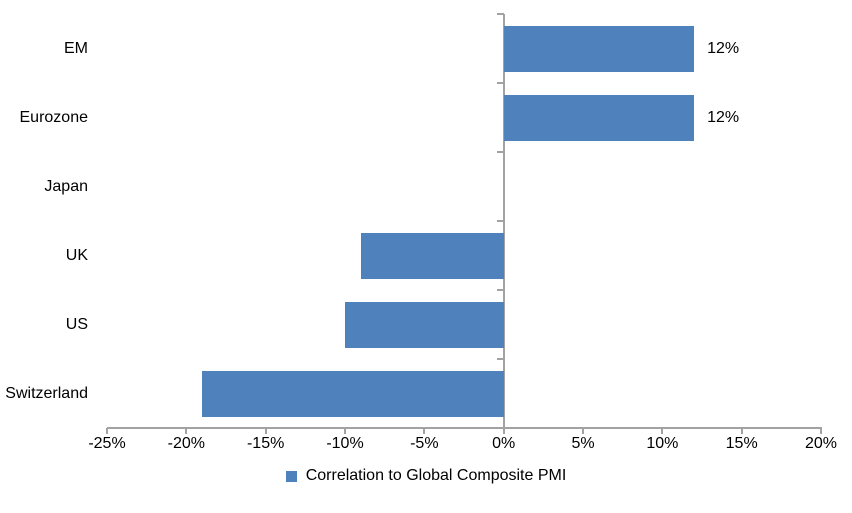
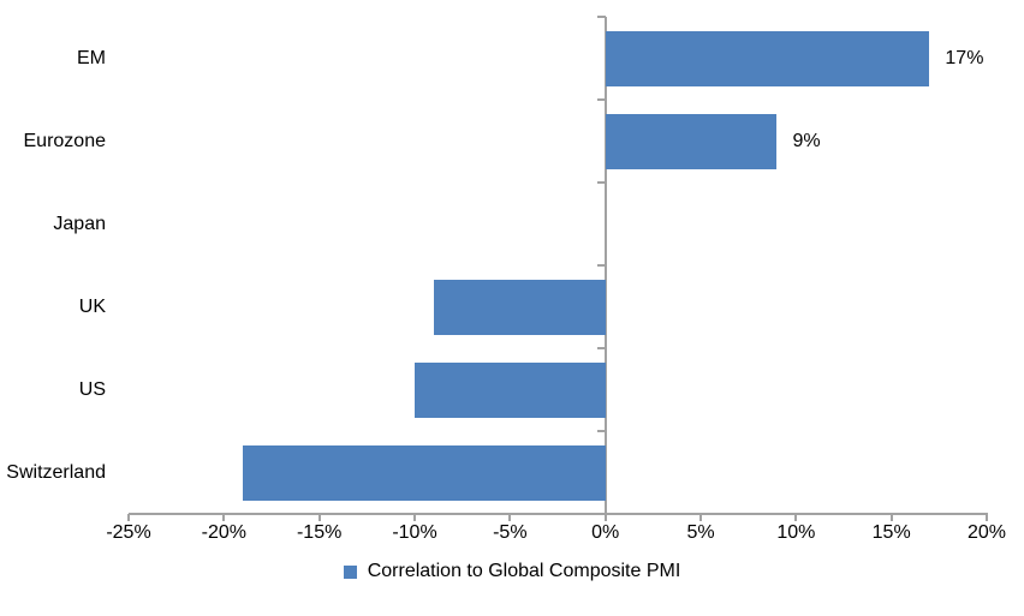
EM: 12% -> 17%
Eurozone: 12% -> 9%
